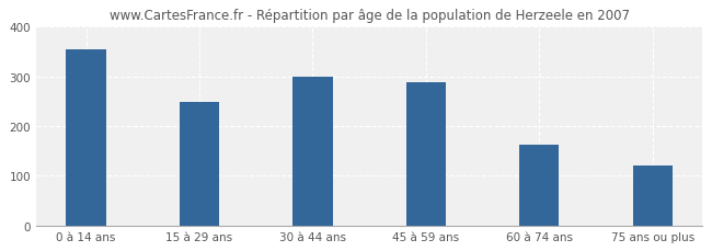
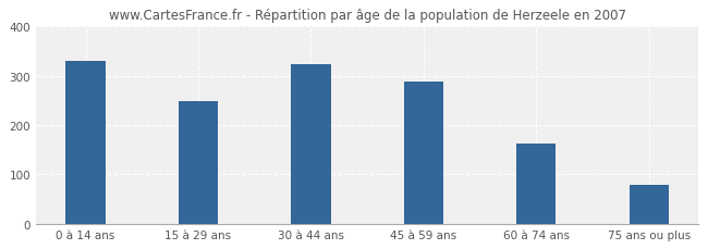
0 à 14 ans: 355 -> 330
30 à 44 ans: 300 -> 323
75 ans ou plus: 120 -> 79
